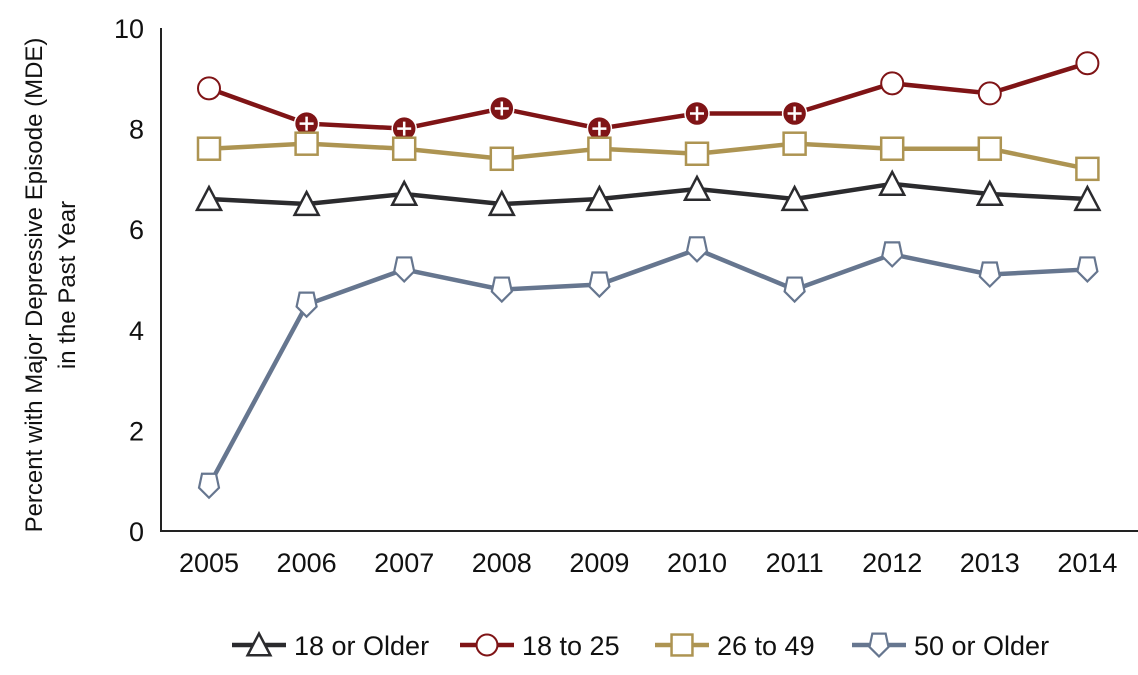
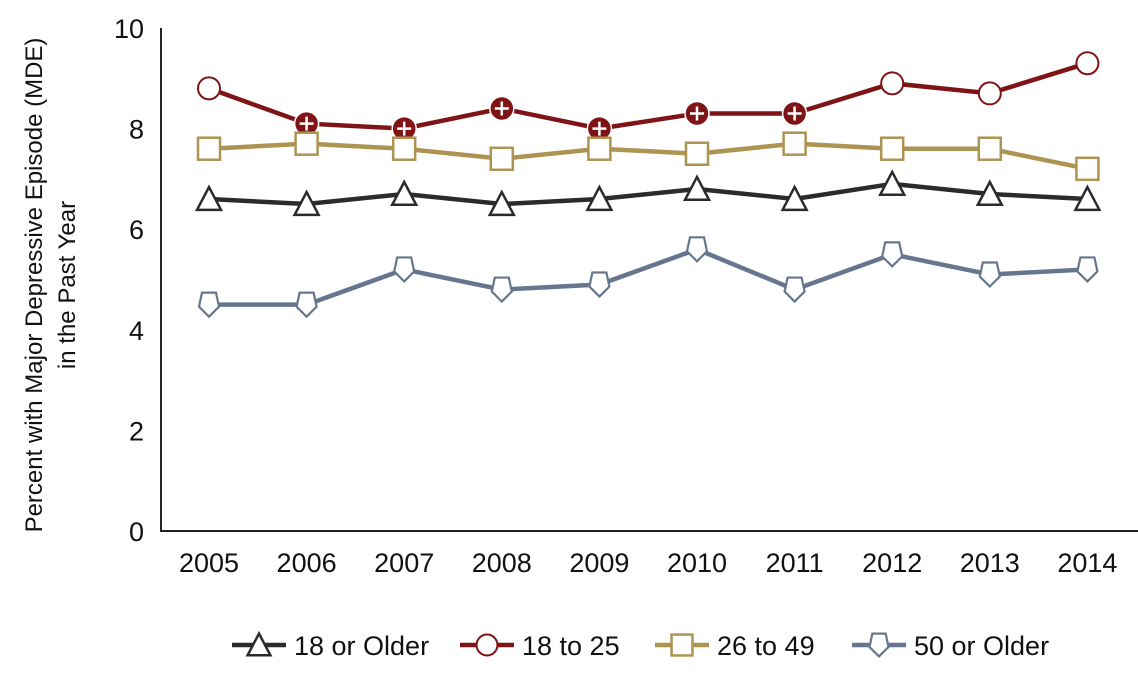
50 or Older/2005: 0.9 -> 4.5
